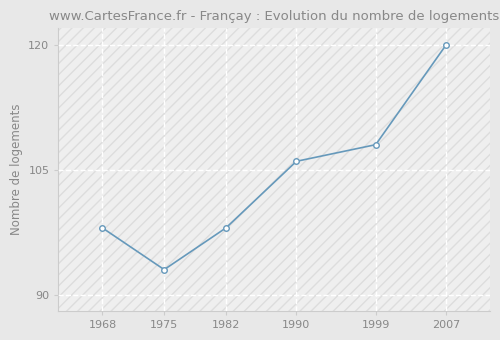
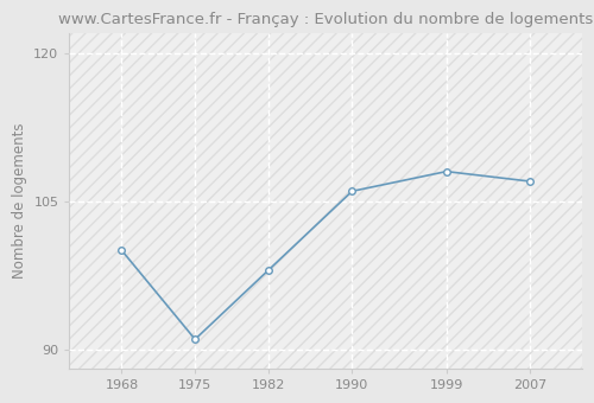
1968: 98 -> 100
1975: 93 -> 91
2007: 120 -> 107
